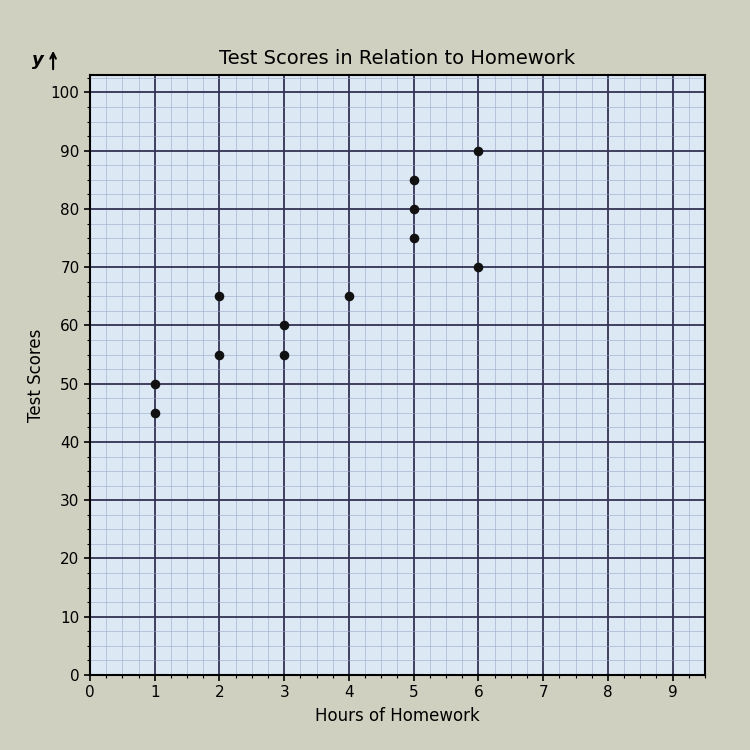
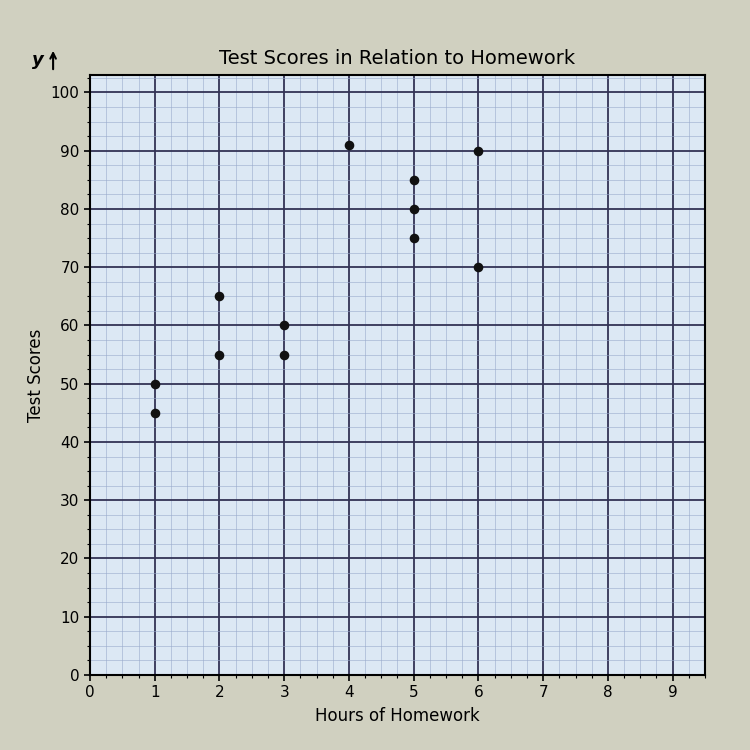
4: 65 -> 91
